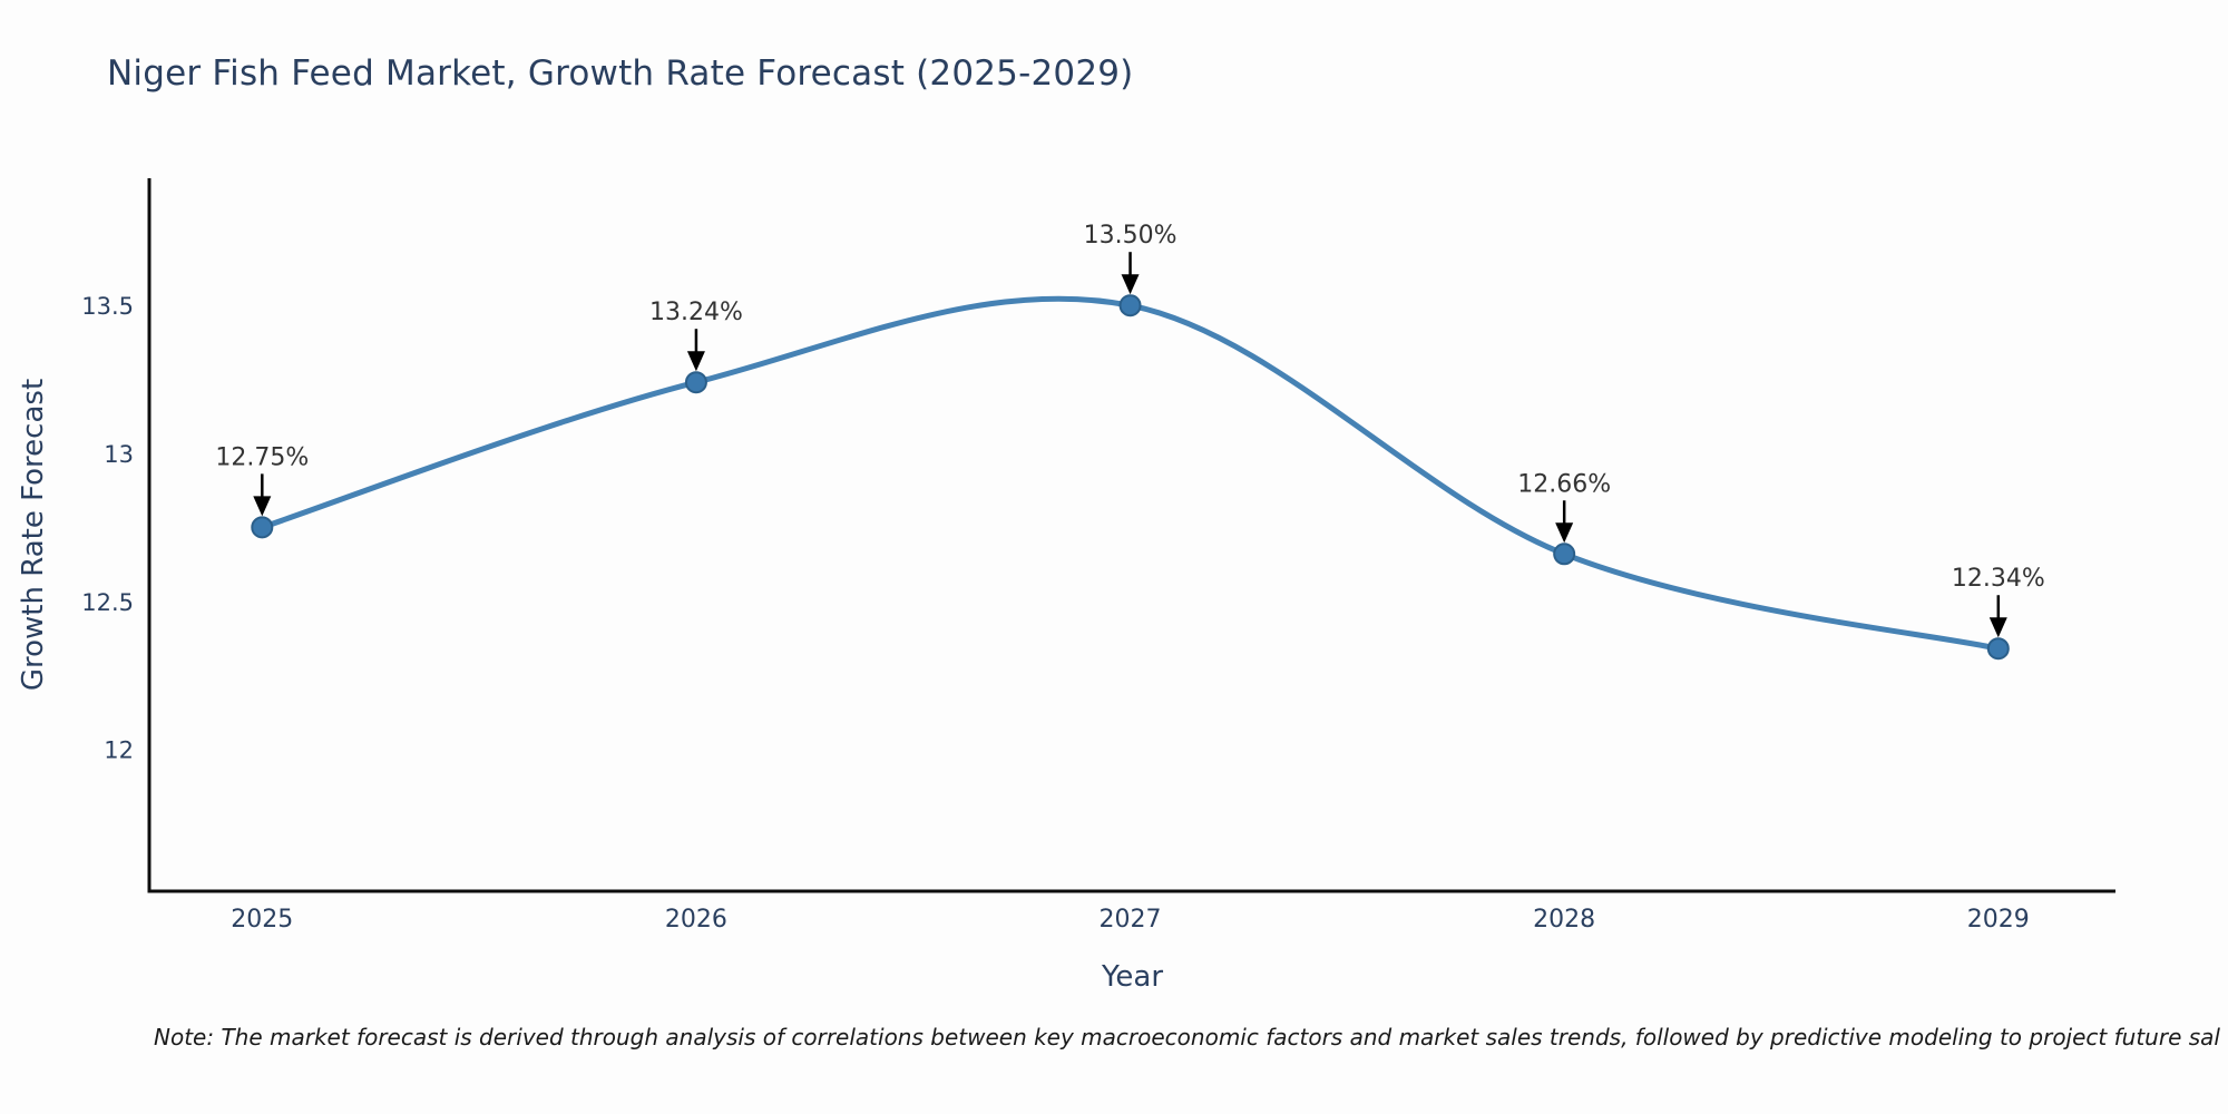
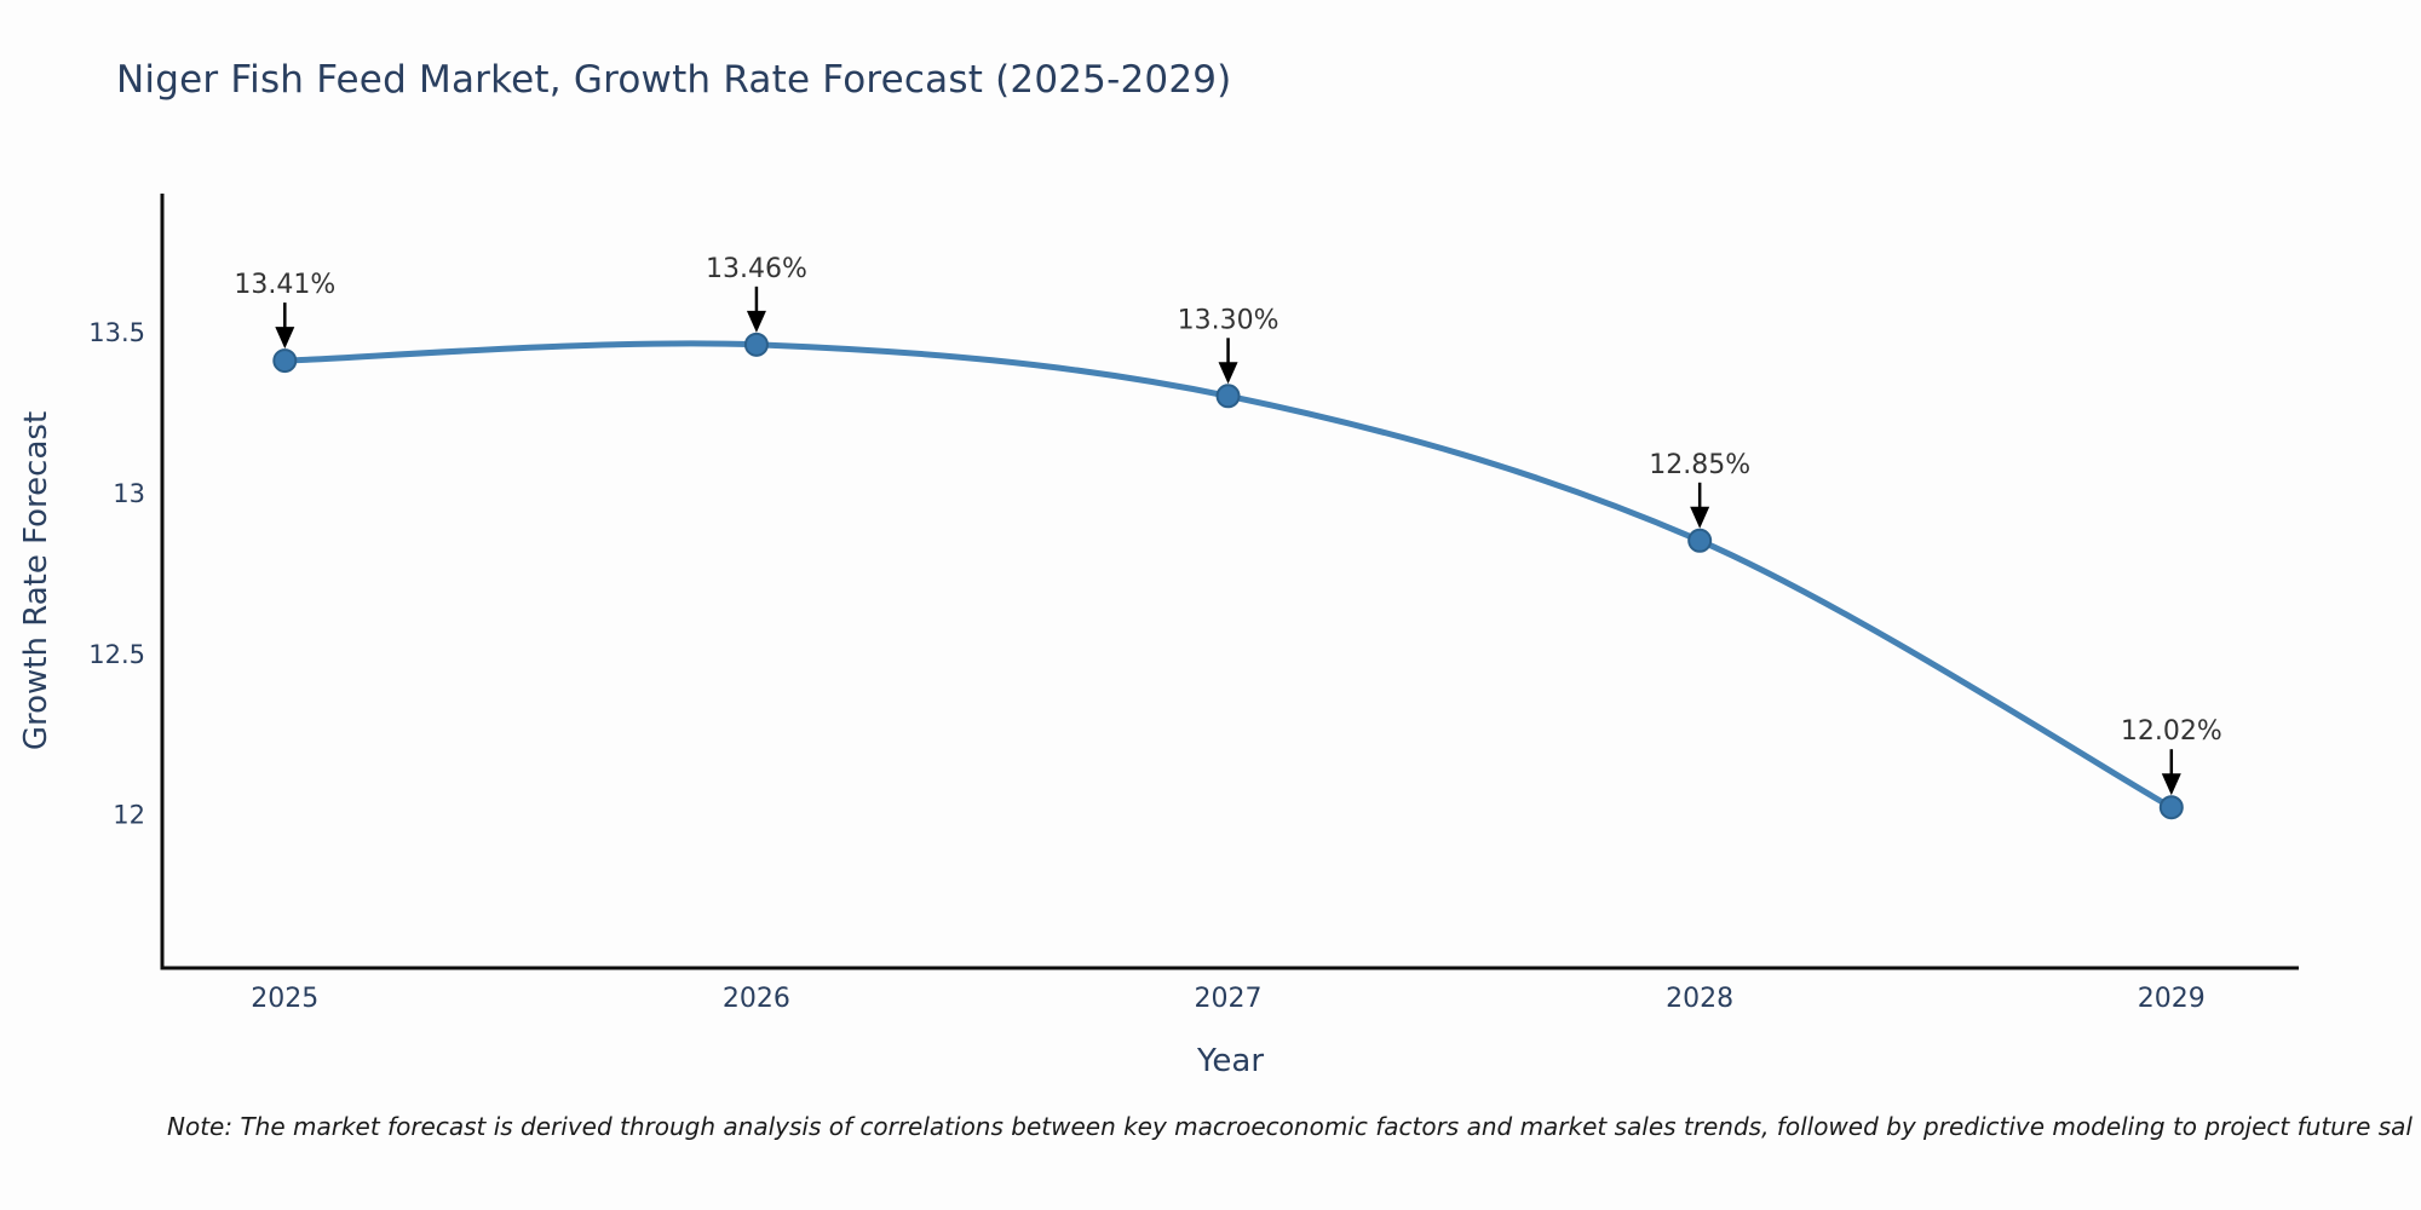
2025: 12.75% -> 13.41%
2026: 13.24% -> 13.46%
2027: 13.50% -> 13.30%
2028: 12.66% -> 12.85%
2029: 12.34% -> 12.02%
